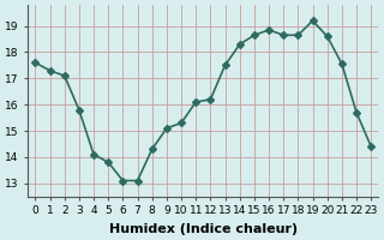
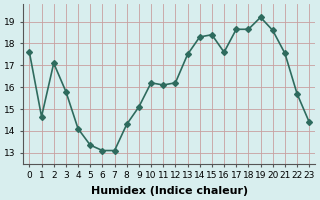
1: 17.30 -> 14.65
5: 13.80 -> 13.35
10: 15.30 -> 16.20
15: 18.65 -> 18.40
16: 18.85 -> 17.60
